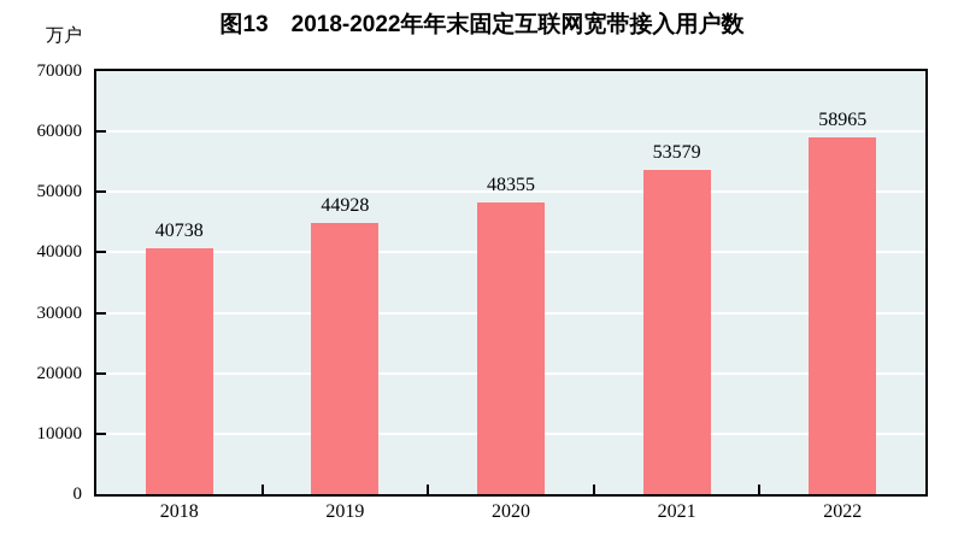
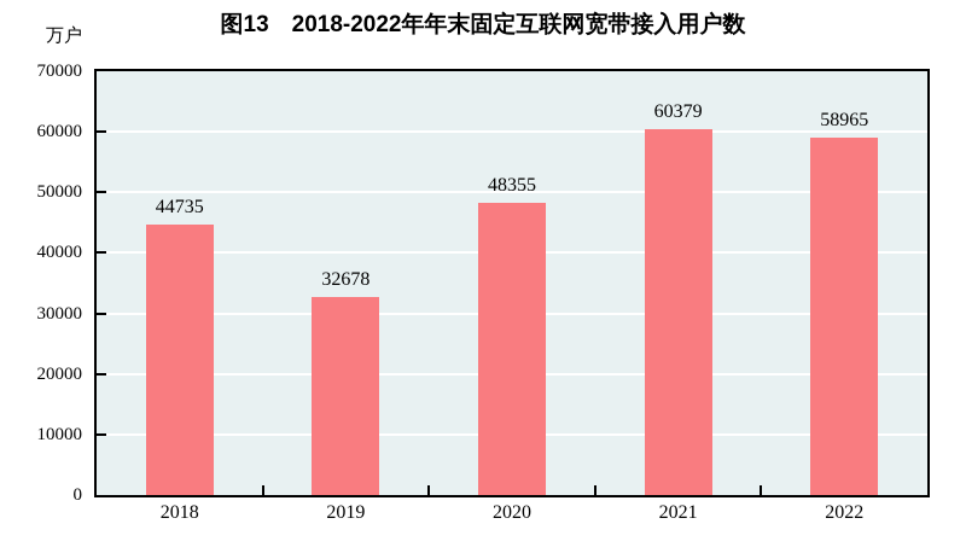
2018: 40738 -> 44735
2019: 44928 -> 32678
2021: 53579 -> 60379
